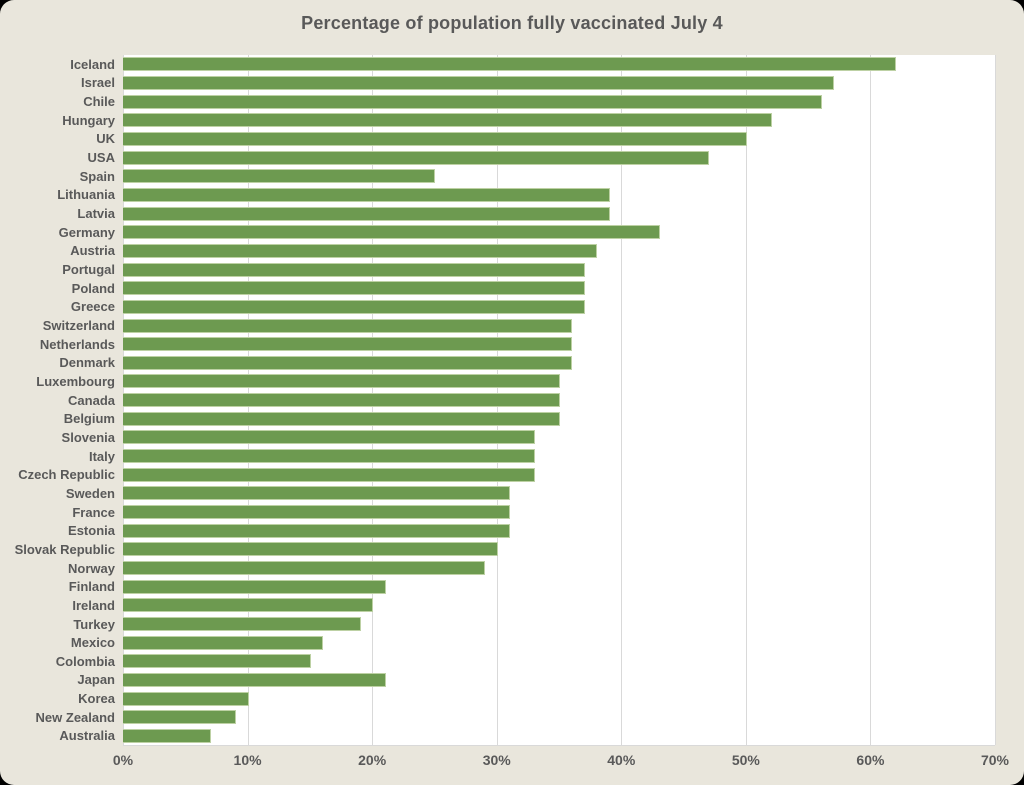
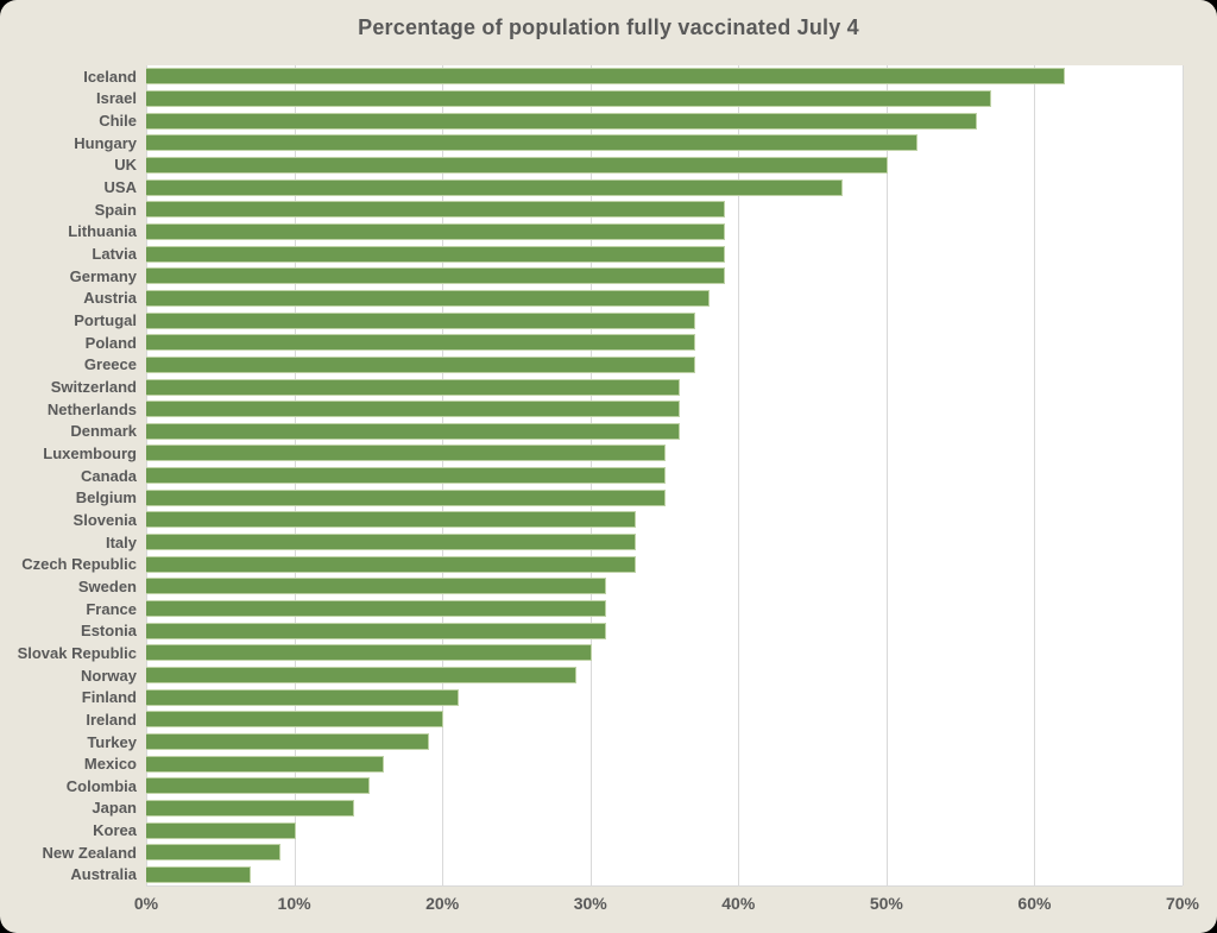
Spain: 25% -> 39%
Germany: 43% -> 39%
Japan: 21% -> 14%
